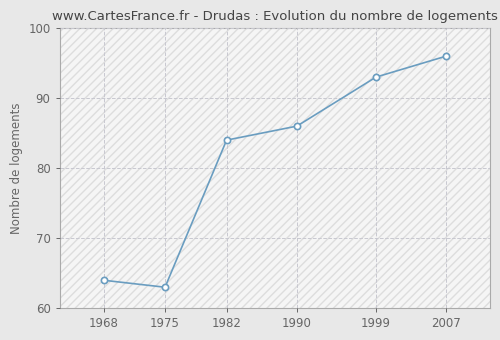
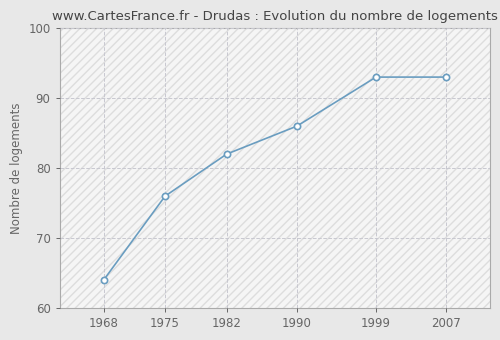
1975: 63 -> 76
1982: 84 -> 82
2007: 96 -> 93
